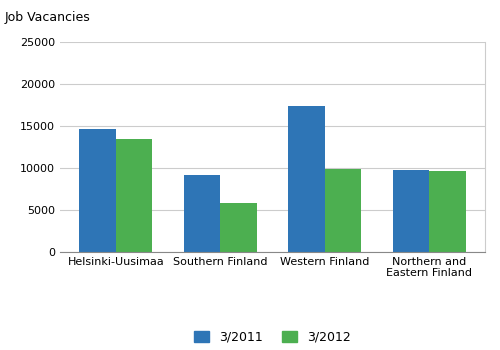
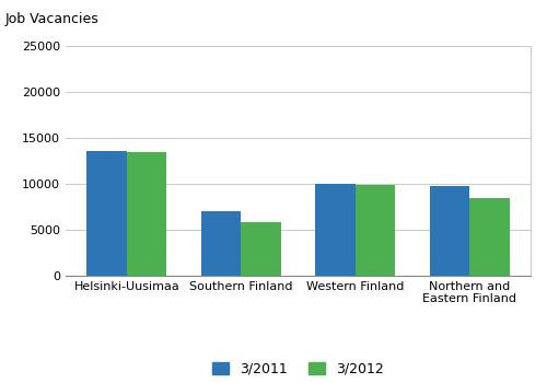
3/2011/Helsinki-Uusimaa: 14600 -> 13600
3/2011/Southern Finland: 9200 -> 7000
3/2011/Western Finland: 17400 -> 10000
3/2012/Northern and Eastern Finland: 9600 -> 8500
